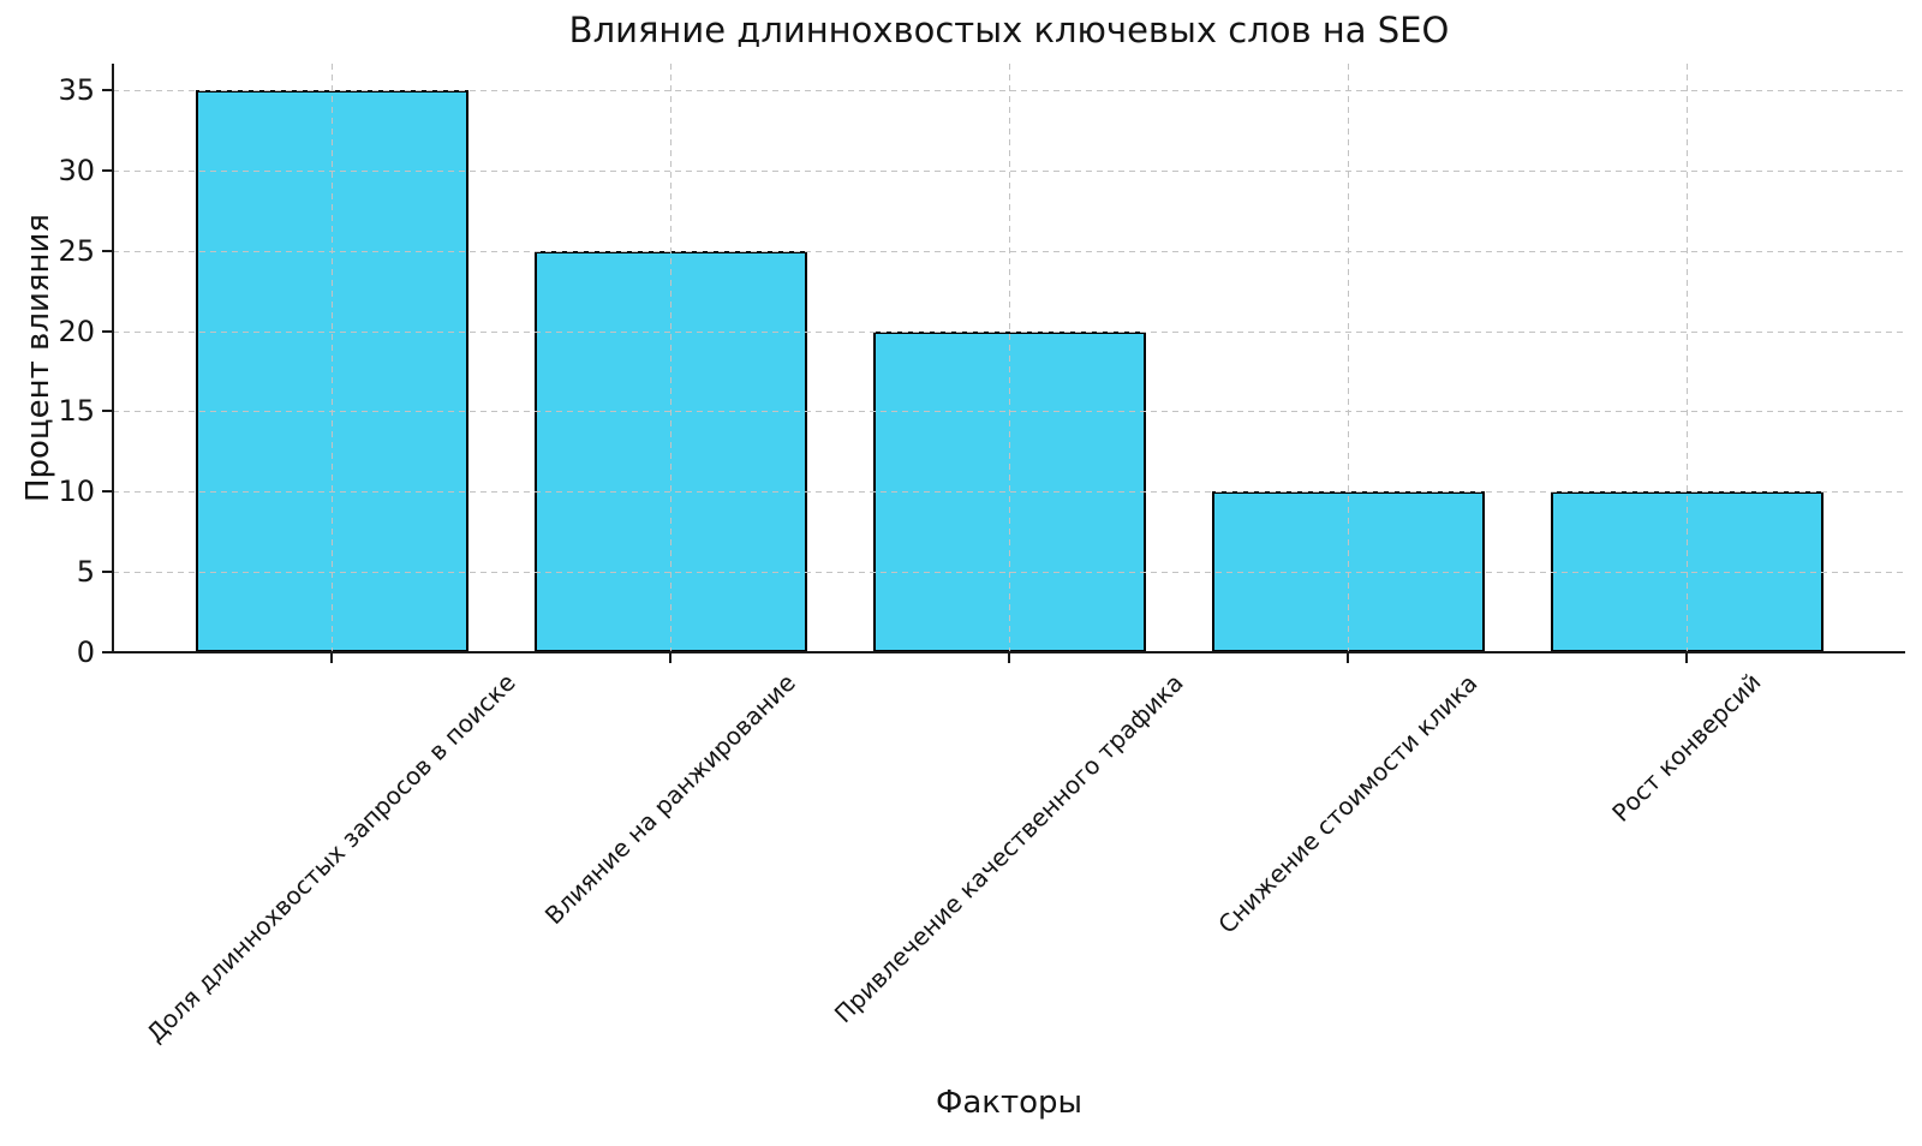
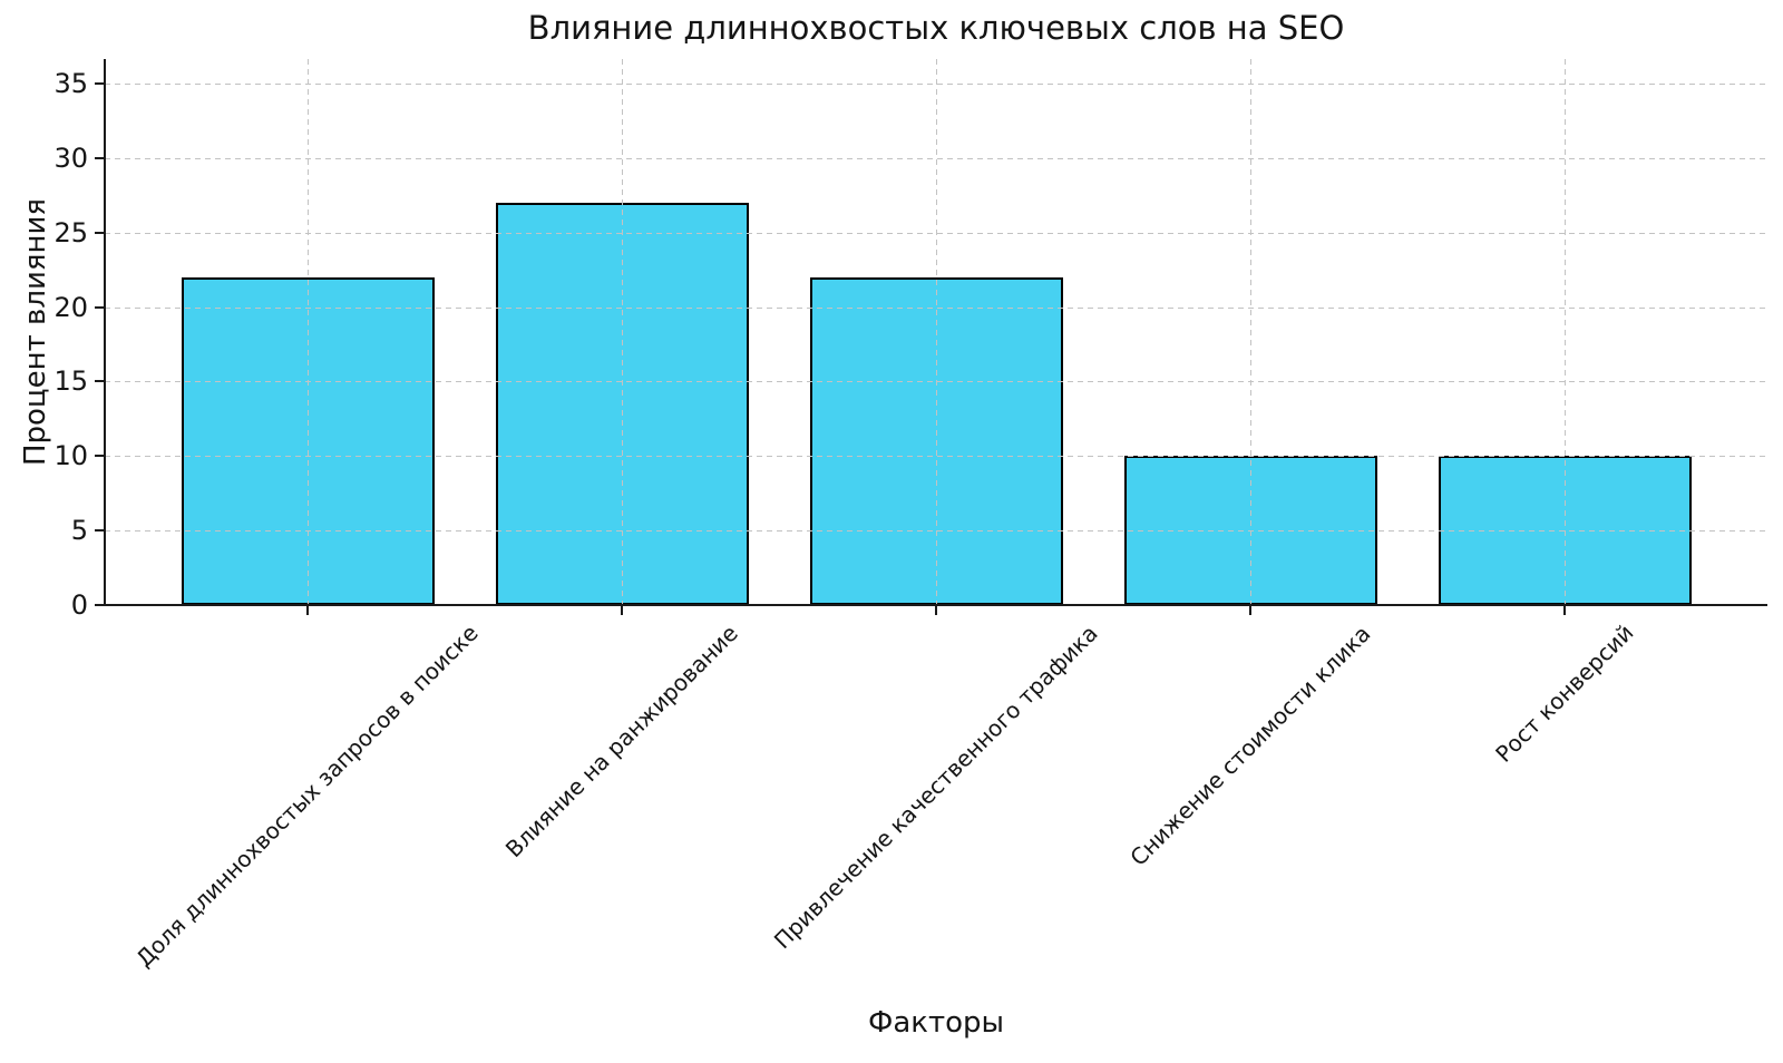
Доля длиннохвостых запросов в поиске: 35 -> 22
Влияние на ранжирование: 25 -> 27
Привлечение качественного трафика: 20 -> 22
